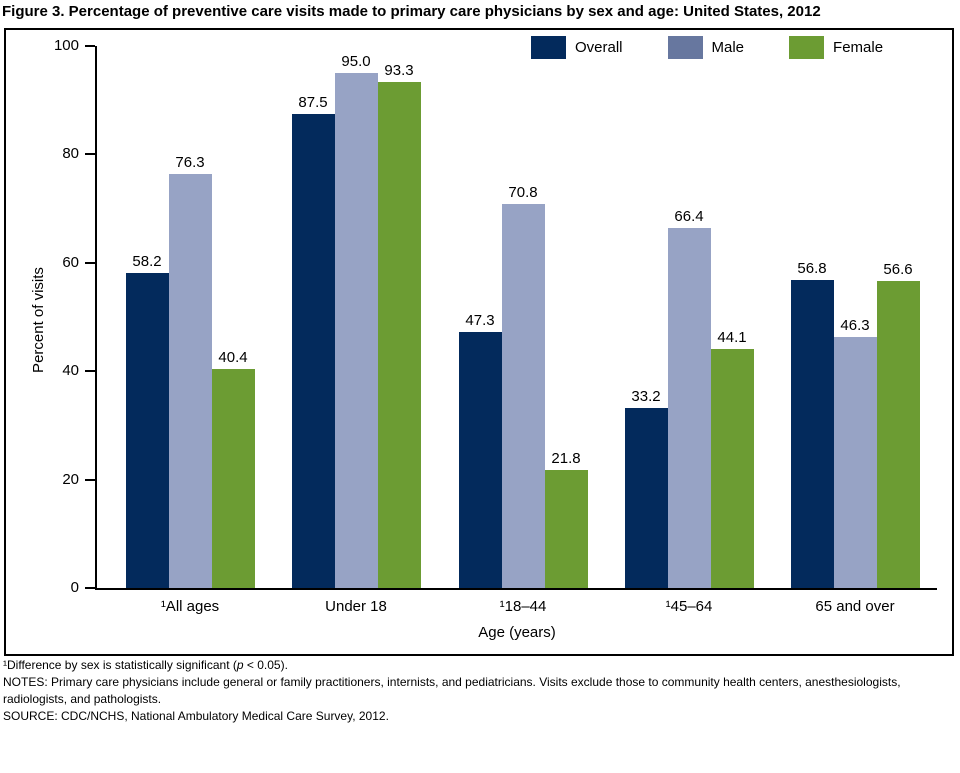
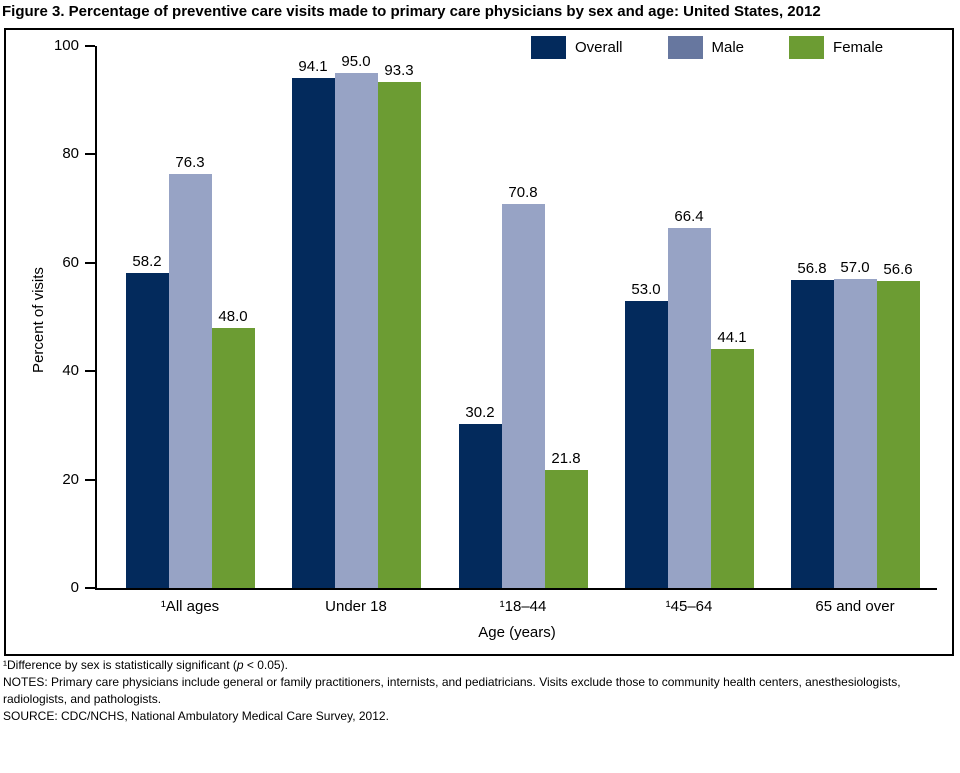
Female/¹All ages: 40.4 -> 48.0
Overall/Under 18: 87.5 -> 94.1
Overall/¹18–44: 47.3 -> 30.2
Overall/¹45–64: 33.2 -> 53.0
Male/65 and over: 46.3 -> 57.0
